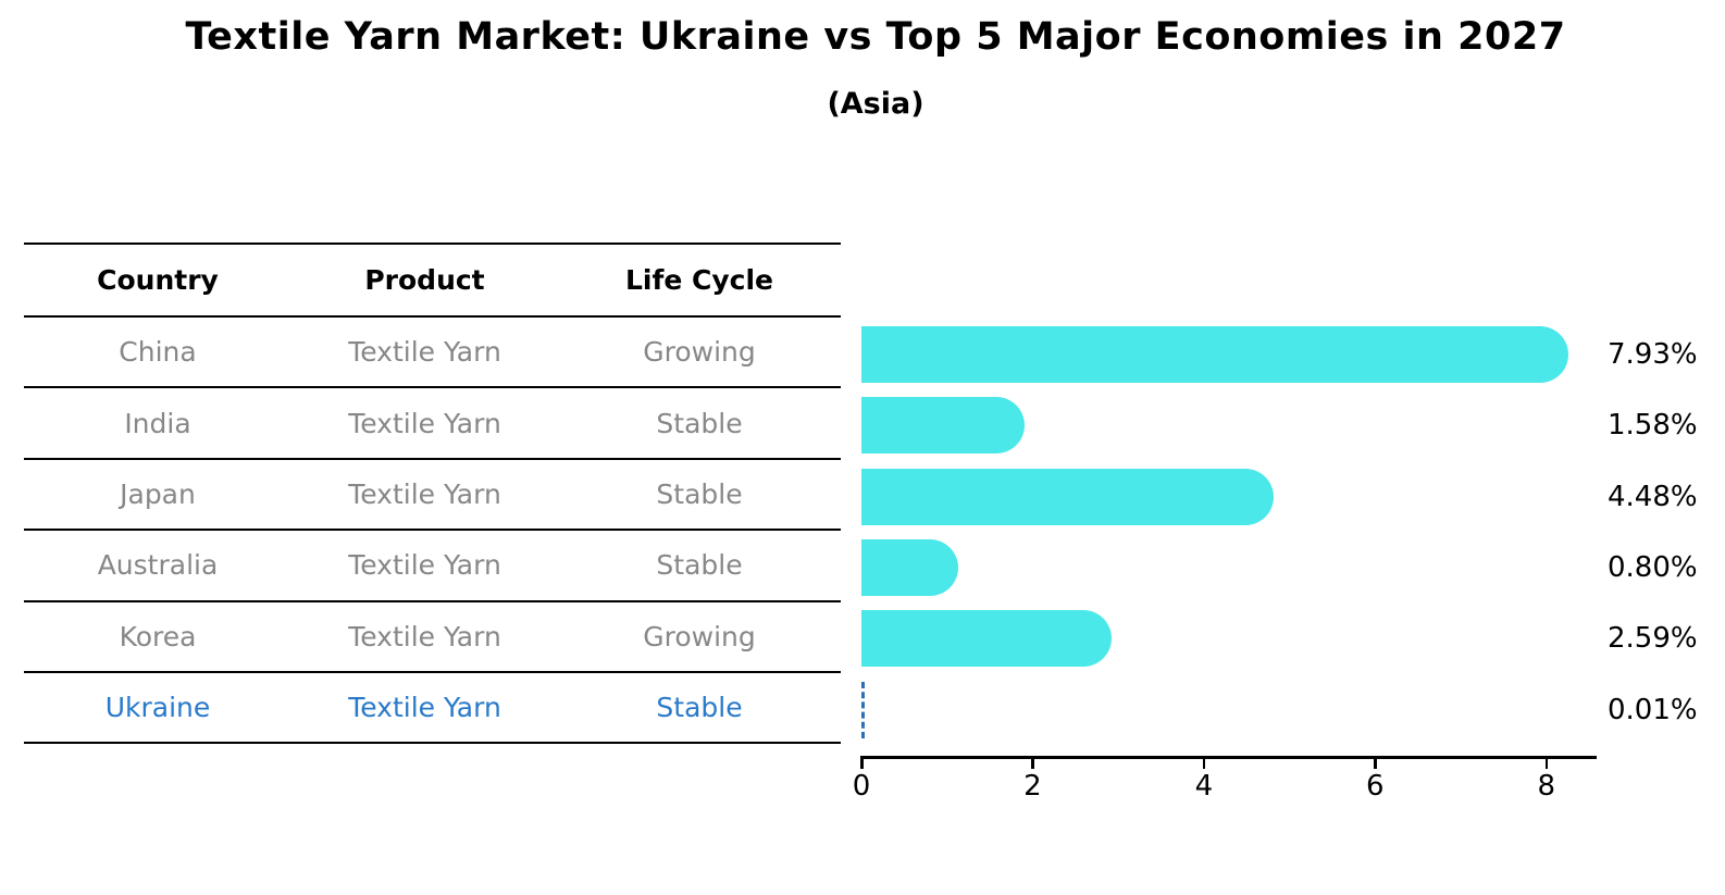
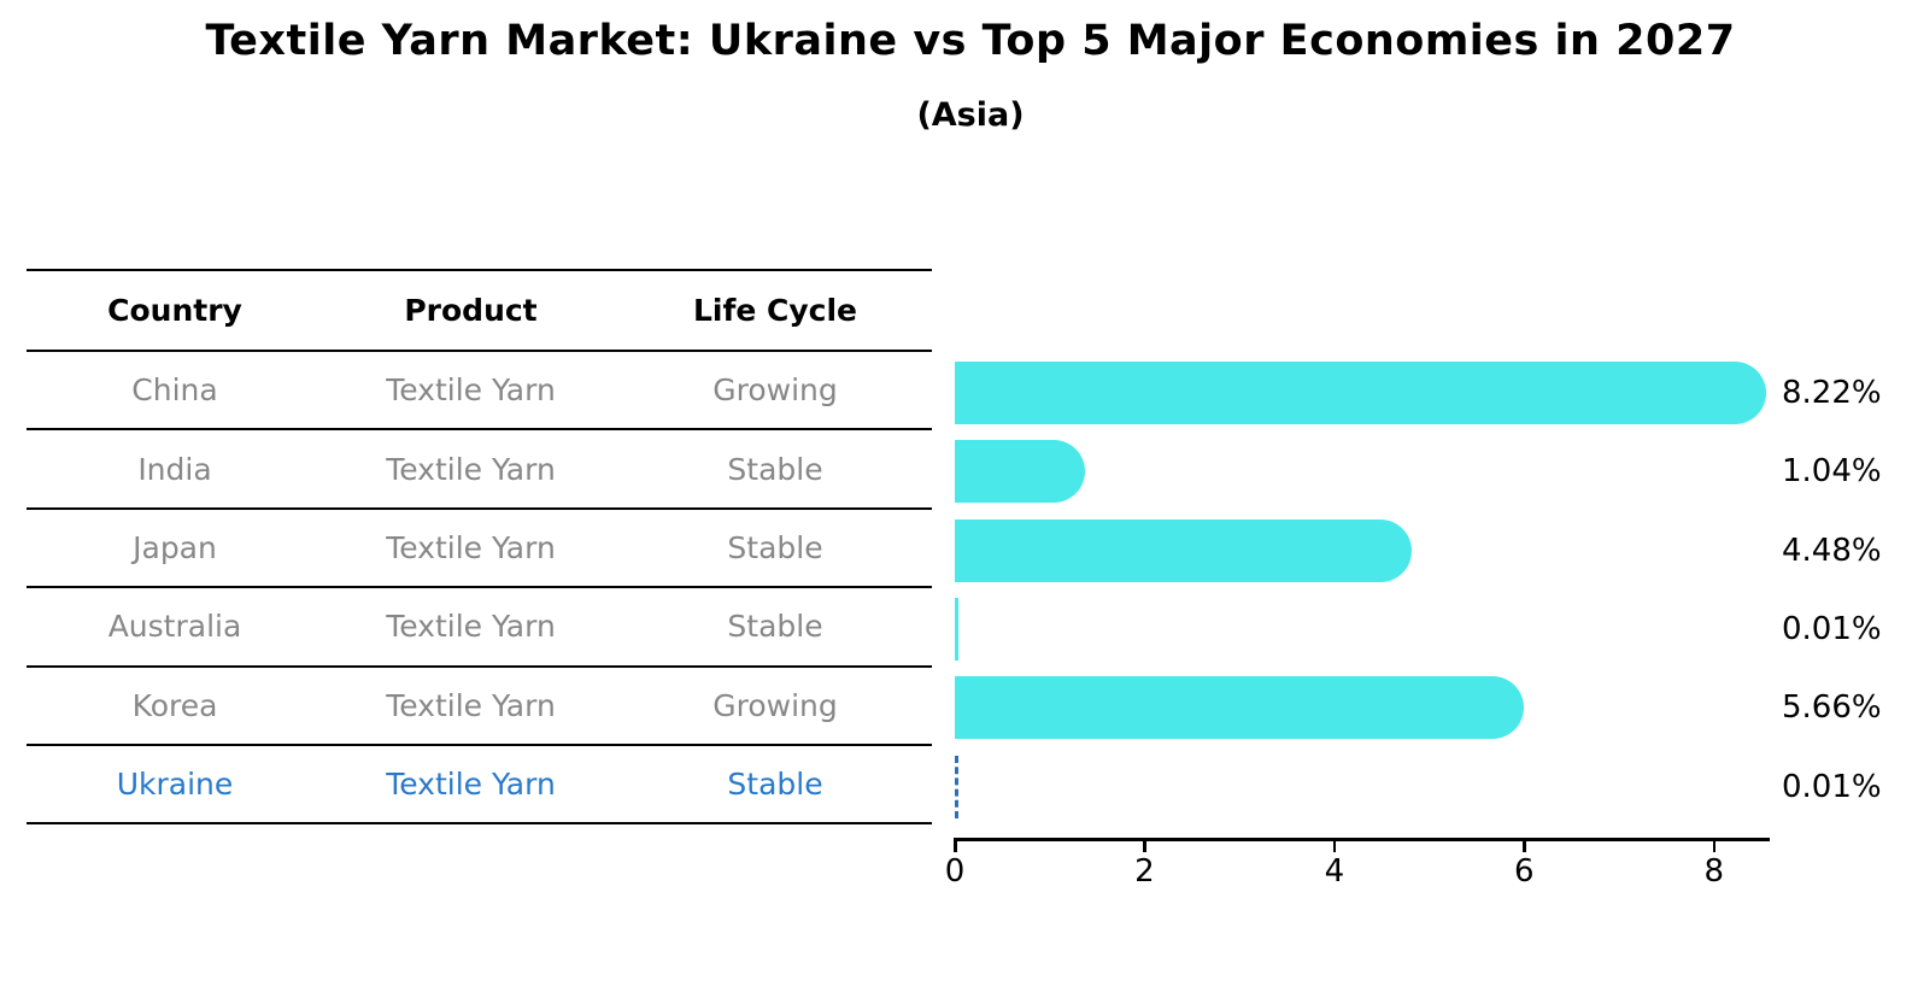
China: 7.93% -> 8.22%
India: 1.58% -> 1.04%
Australia: 0.80% -> 0.01%
Korea: 2.59% -> 5.66%
